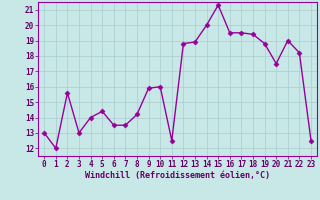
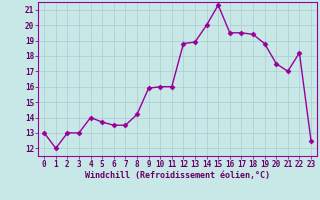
2: 15.6 -> 13.0
5: 14.4 -> 13.7
11: 12.5 -> 16.0
21: 19.0 -> 17.0
